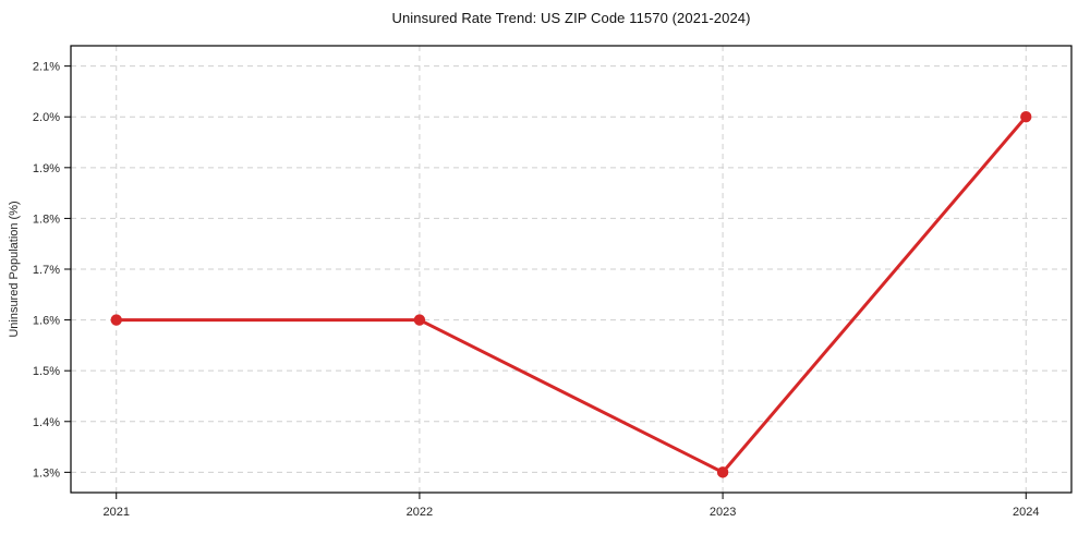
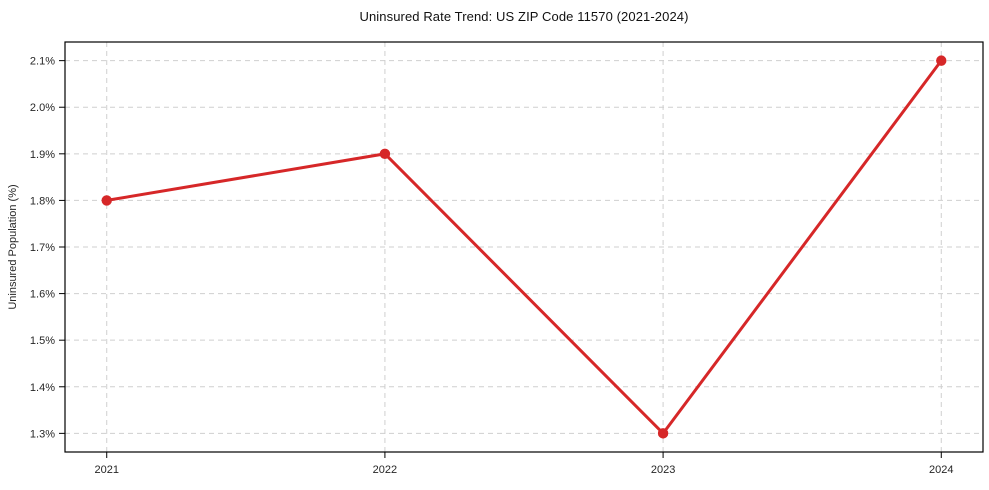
2021: 1.6% -> 1.8%
2022: 1.6% -> 1.9%
2024: 2.0% -> 2.1%
